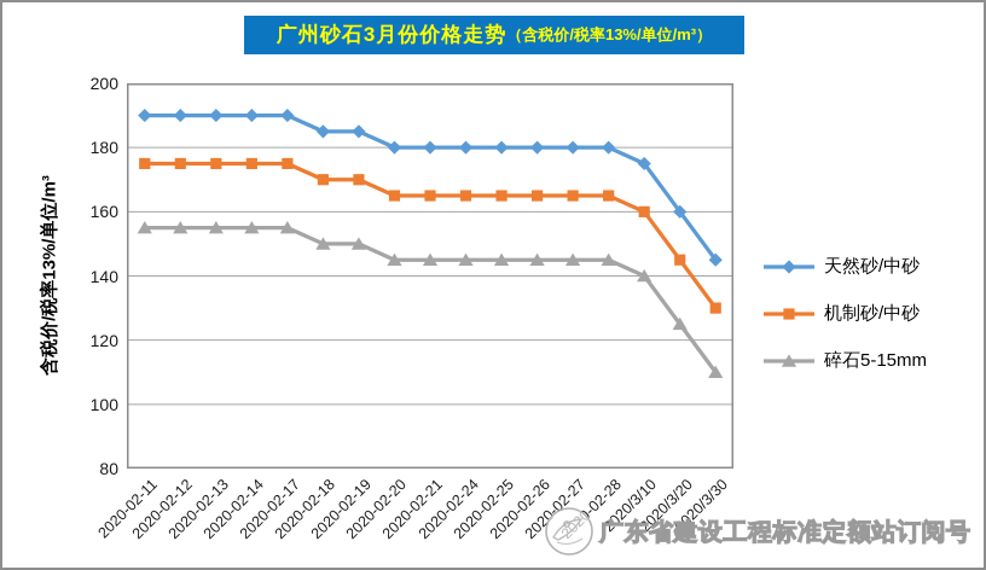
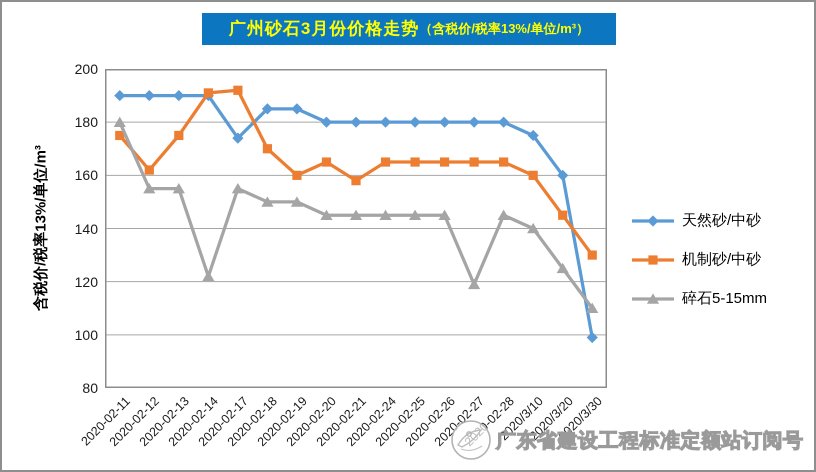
碎石5-15mm/2020-02-11: 155 -> 180
机制砂/中砂/2020-02-12: 175 -> 162
机制砂/中砂/2020-02-14: 175 -> 191
碎石5-15mm/2020-02-14: 155 -> 122
天然砂/中砂/2020-02-17: 190 -> 174
机制砂/中砂/2020-02-17: 175 -> 192
机制砂/中砂/2020-02-19: 170 -> 160
机制砂/中砂/2020-02-21: 165 -> 158
碎石5-15mm/2020-02-27: 145 -> 119
天然砂/中砂/2020/3/30: 145 -> 99
